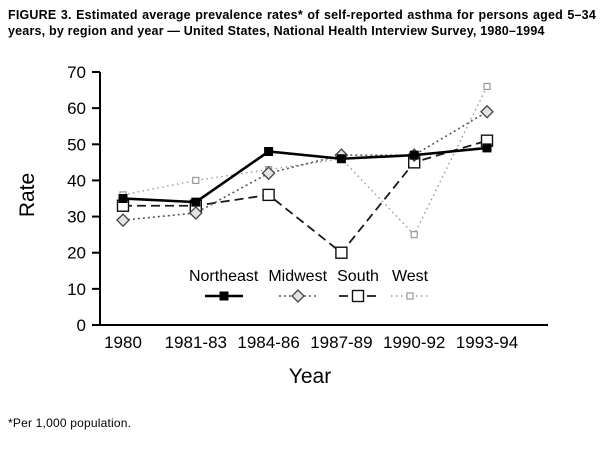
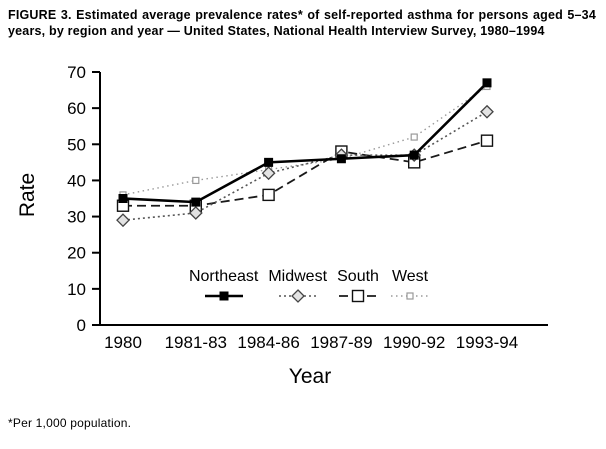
Northeast/1984-86: 48 -> 45
South/1987-89: 20 -> 48
West/1990-92: 25 -> 52
Northeast/1993-94: 49 -> 67
